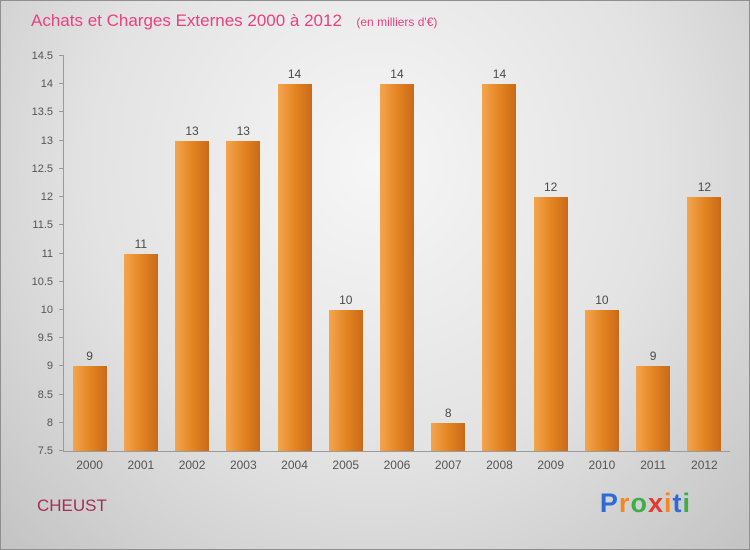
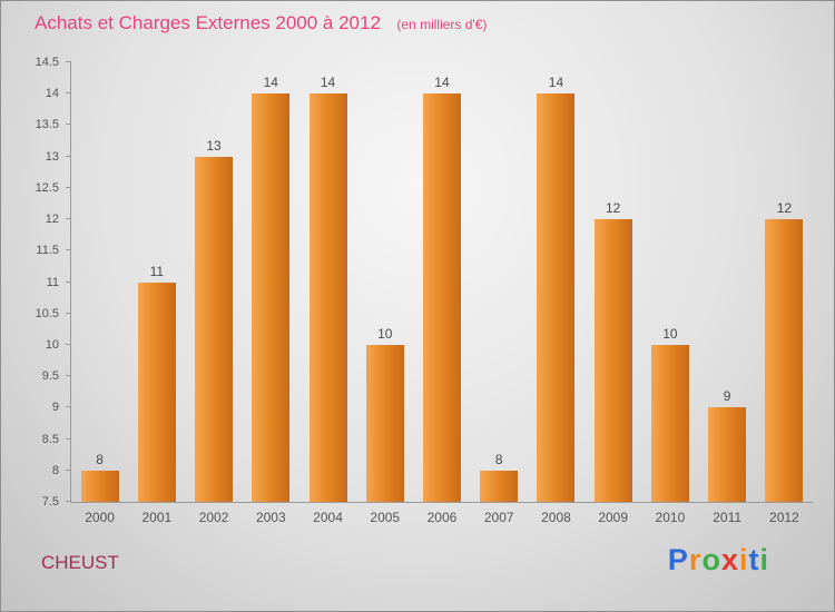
2000: 9 -> 8
2003: 13 -> 14
